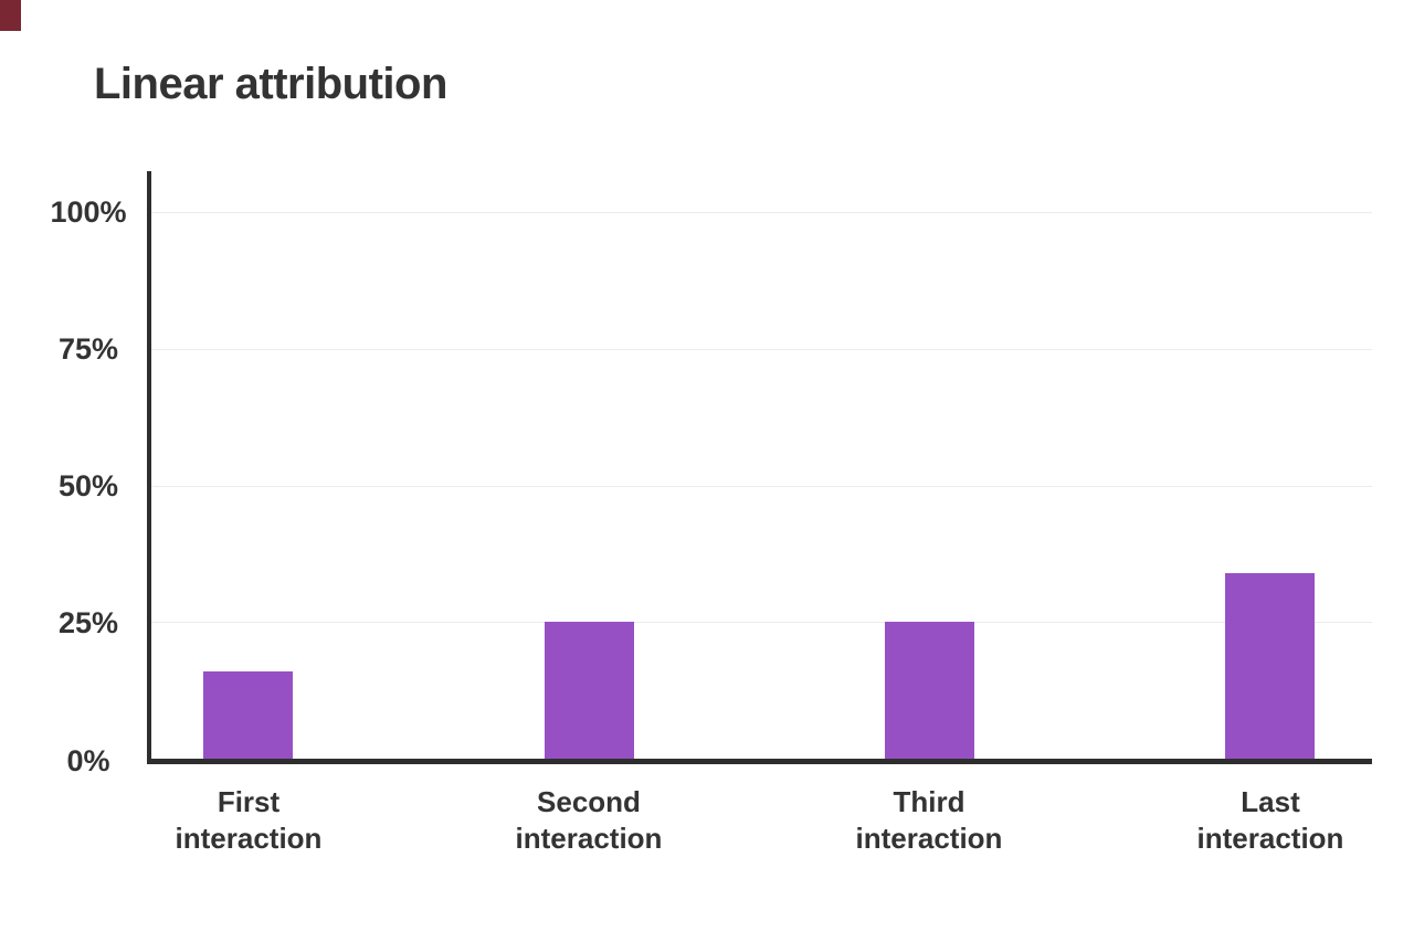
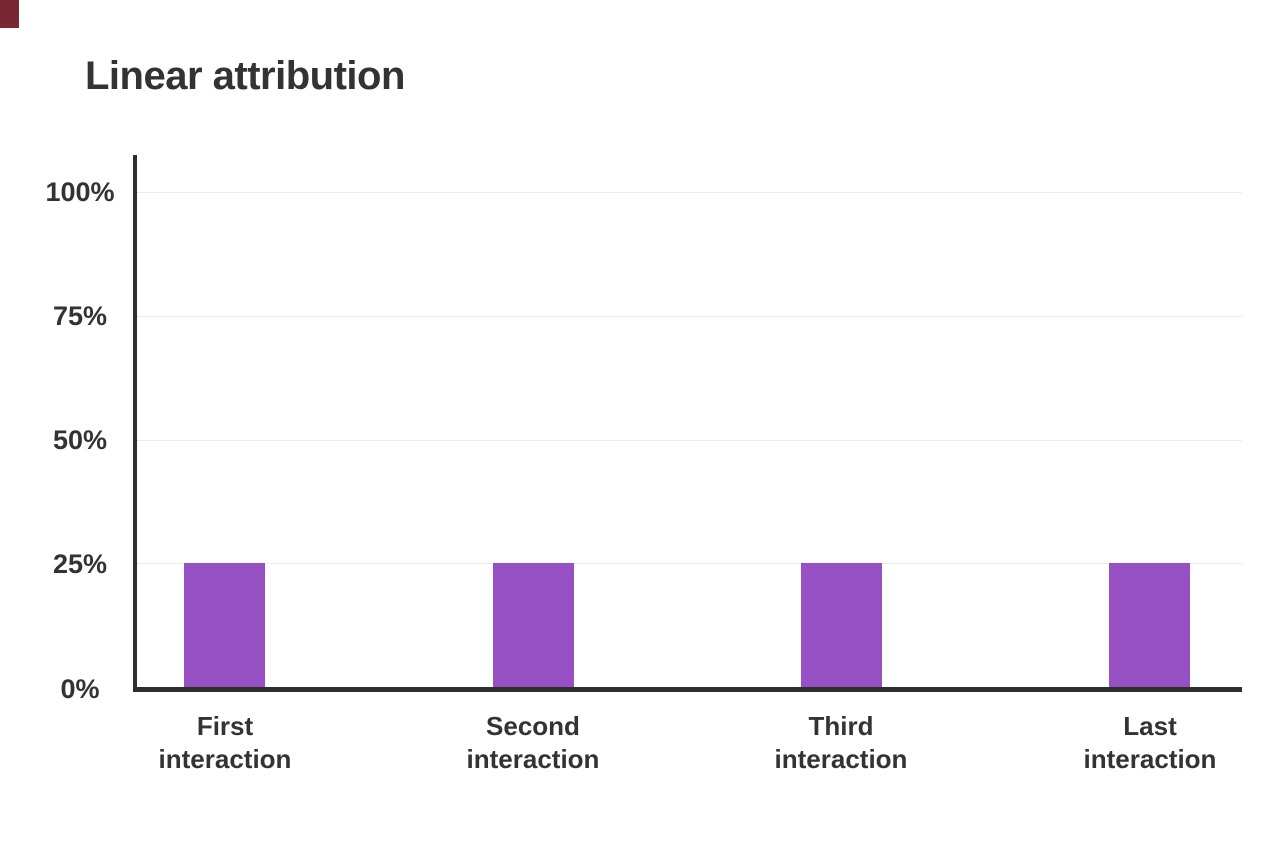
First interaction: 16% -> 25%
Last interaction: 34% -> 25%
